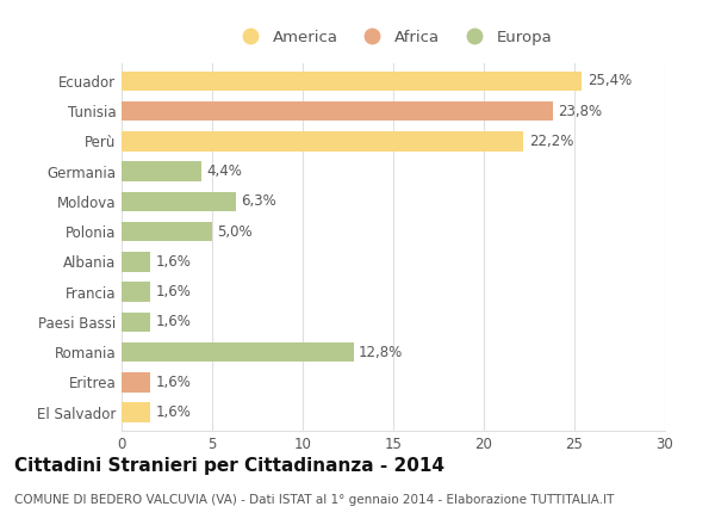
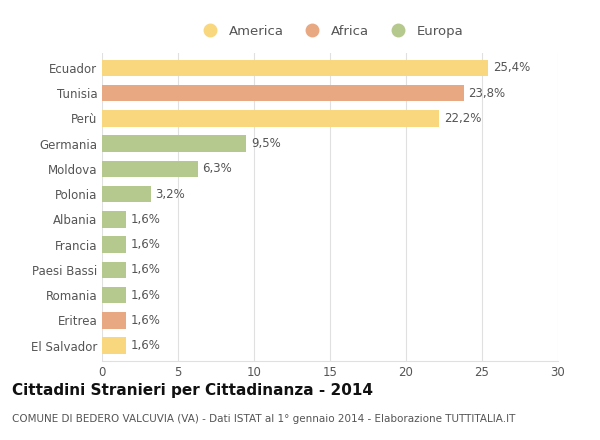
Germania: 4,4% -> 9,5%
Polonia: 5,0% -> 3,2%
Romania: 12,8% -> 1,6%
